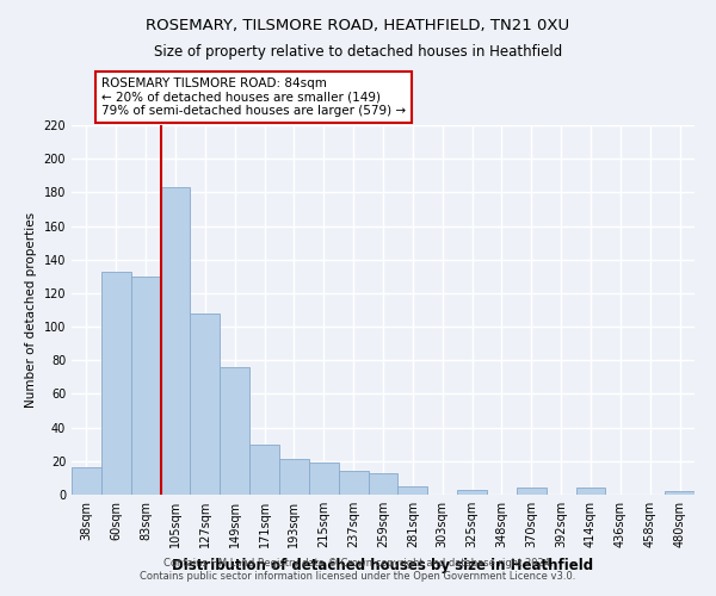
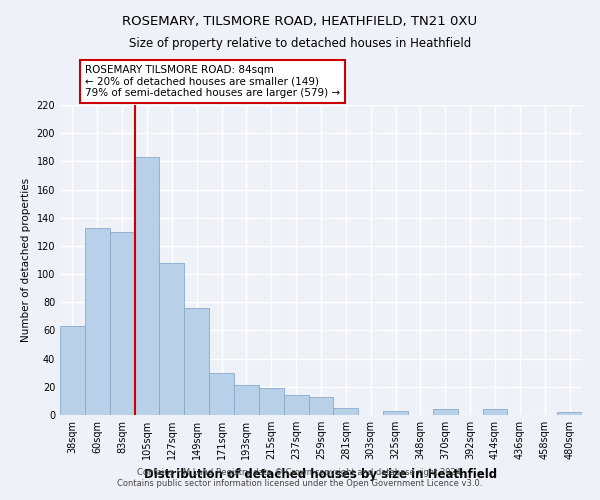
38sqm: 16 -> 63
